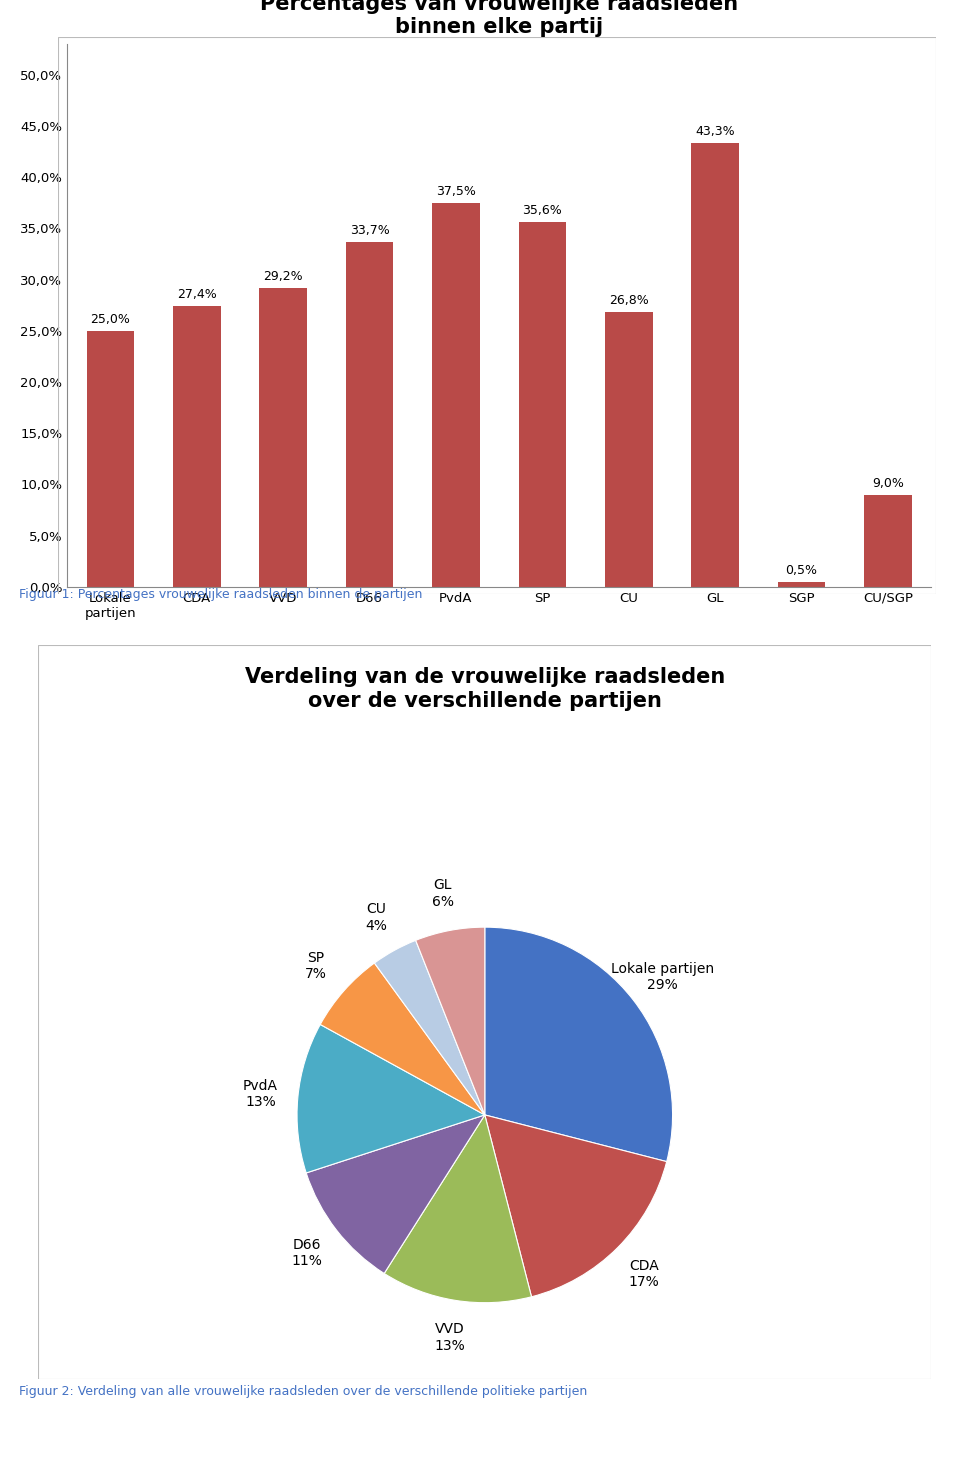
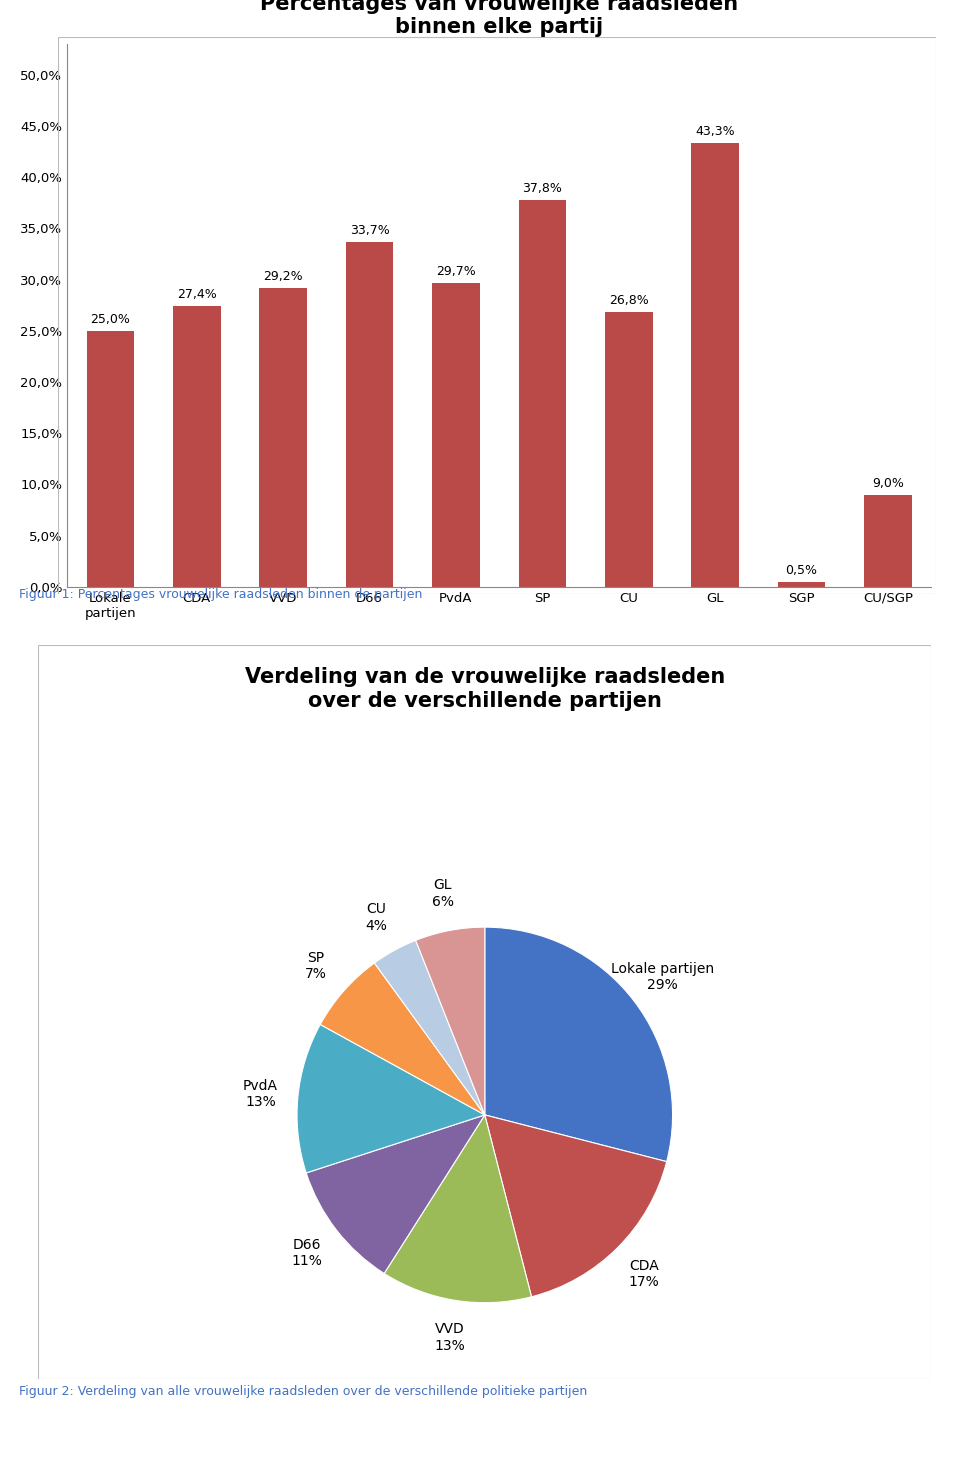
PvdA: 37,5% -> 29,7%
SP: 35,6% -> 37,8%
